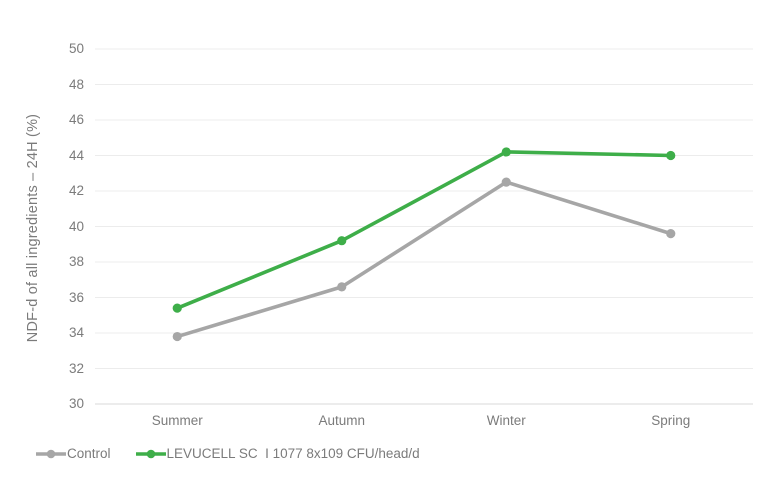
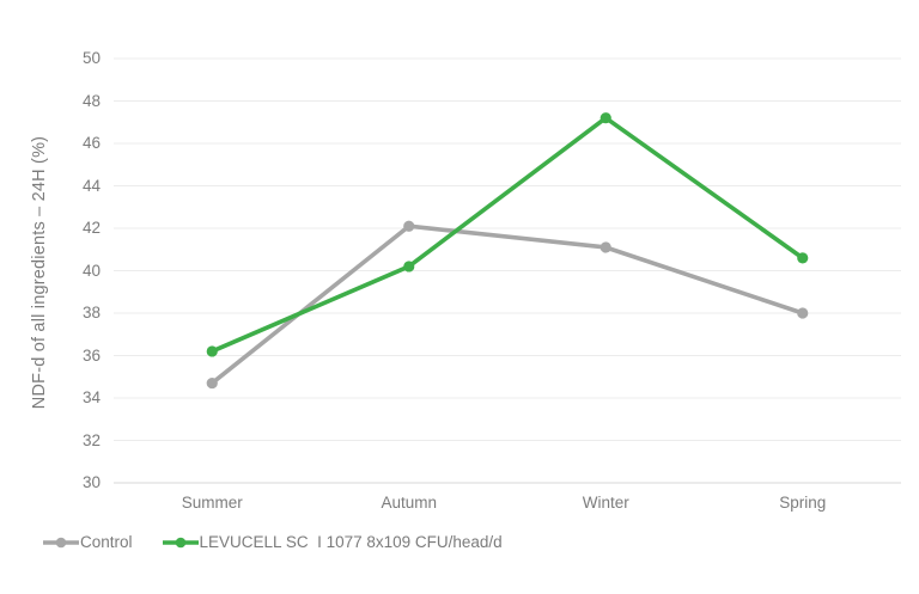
Control/Summer: 33.8 -> 34.7
LEVUCELL SC I 1077 8x109 CFU/head/d/Summer: 35.4 -> 36.2
Control/Autumn: 36.6 -> 42.1
LEVUCELL SC I 1077 8x109 CFU/head/d/Autumn: 39.2 -> 40.2
Control/Winter: 42.5 -> 41.1
LEVUCELL SC I 1077 8x109 CFU/head/d/Winter: 44.2 -> 47.2
Control/Spring: 39.6 -> 38.0
LEVUCELL SC I 1077 8x109 CFU/head/d/Spring: 44.0 -> 40.6
